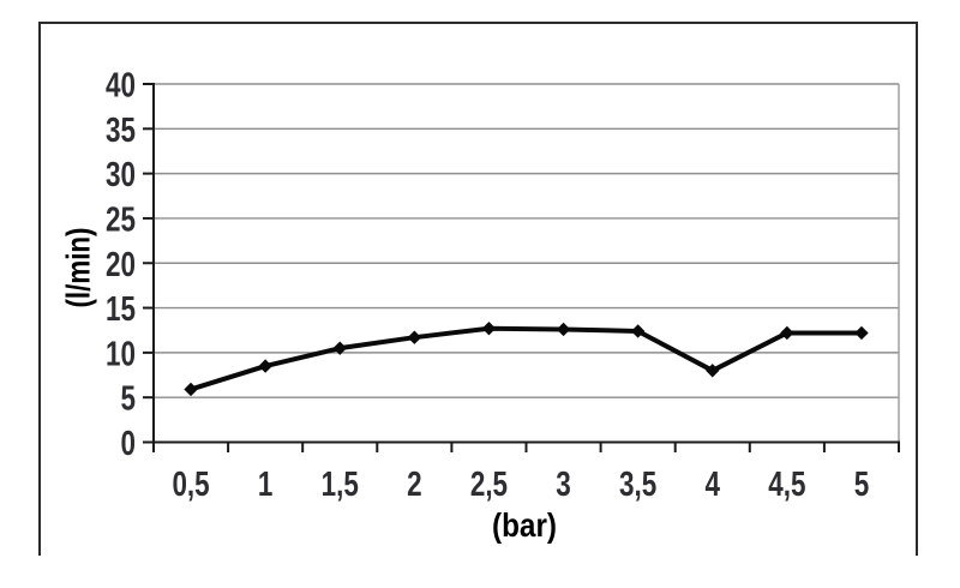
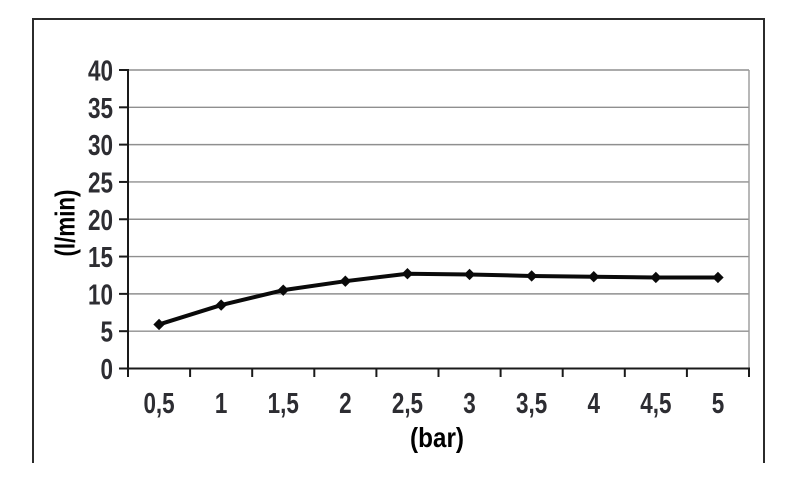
4: 8 -> 12
